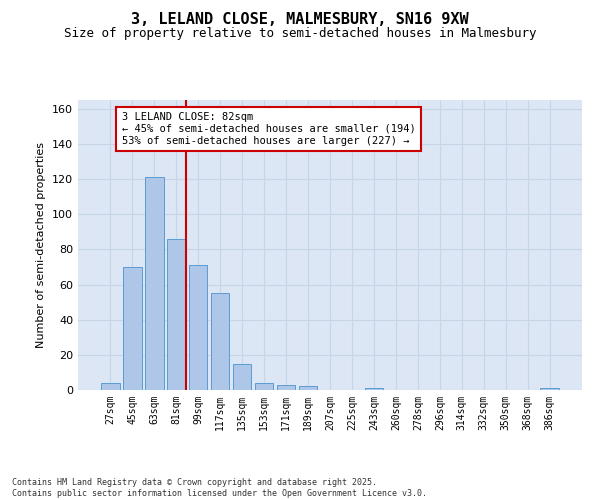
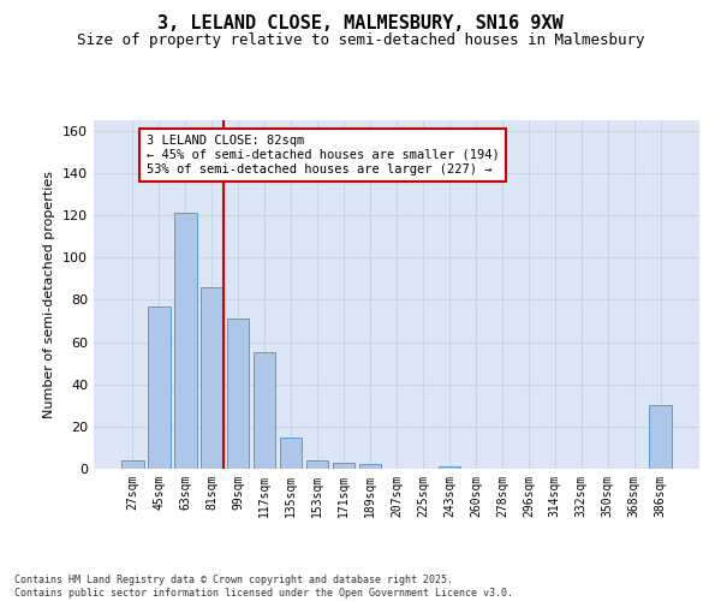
45sqm: 70 -> 77
386sqm: 1 -> 30
